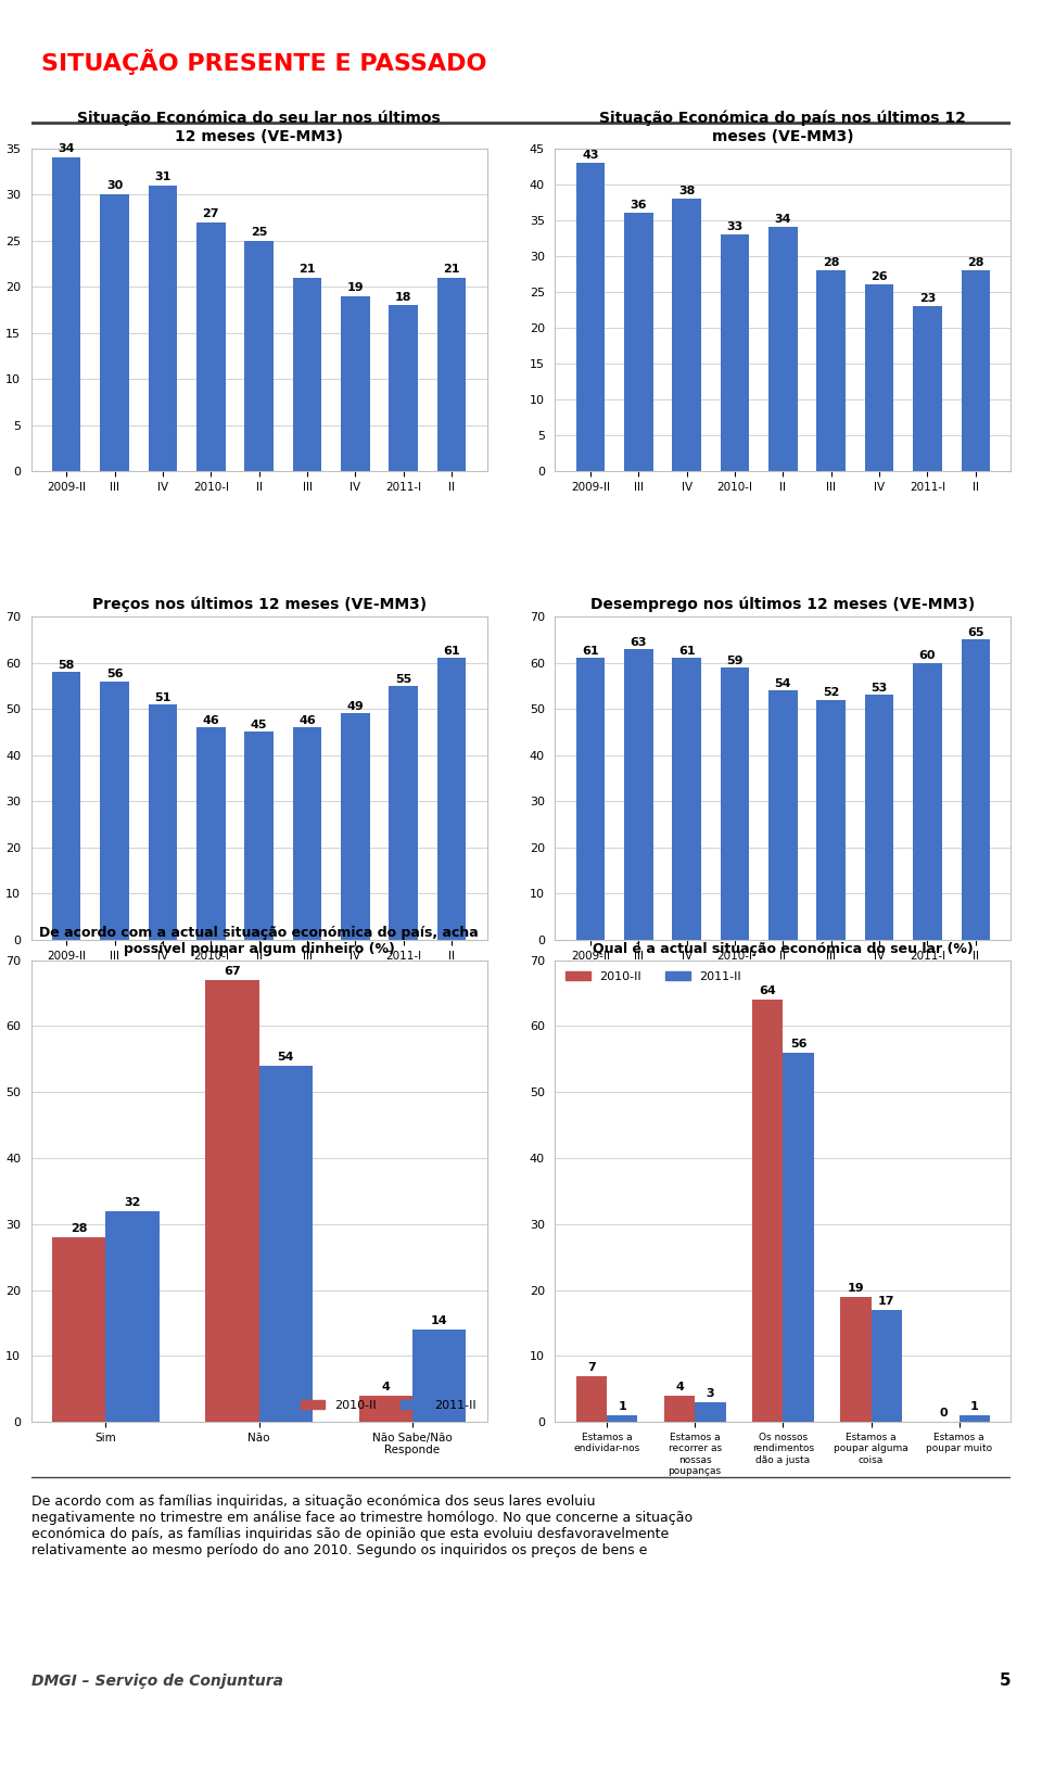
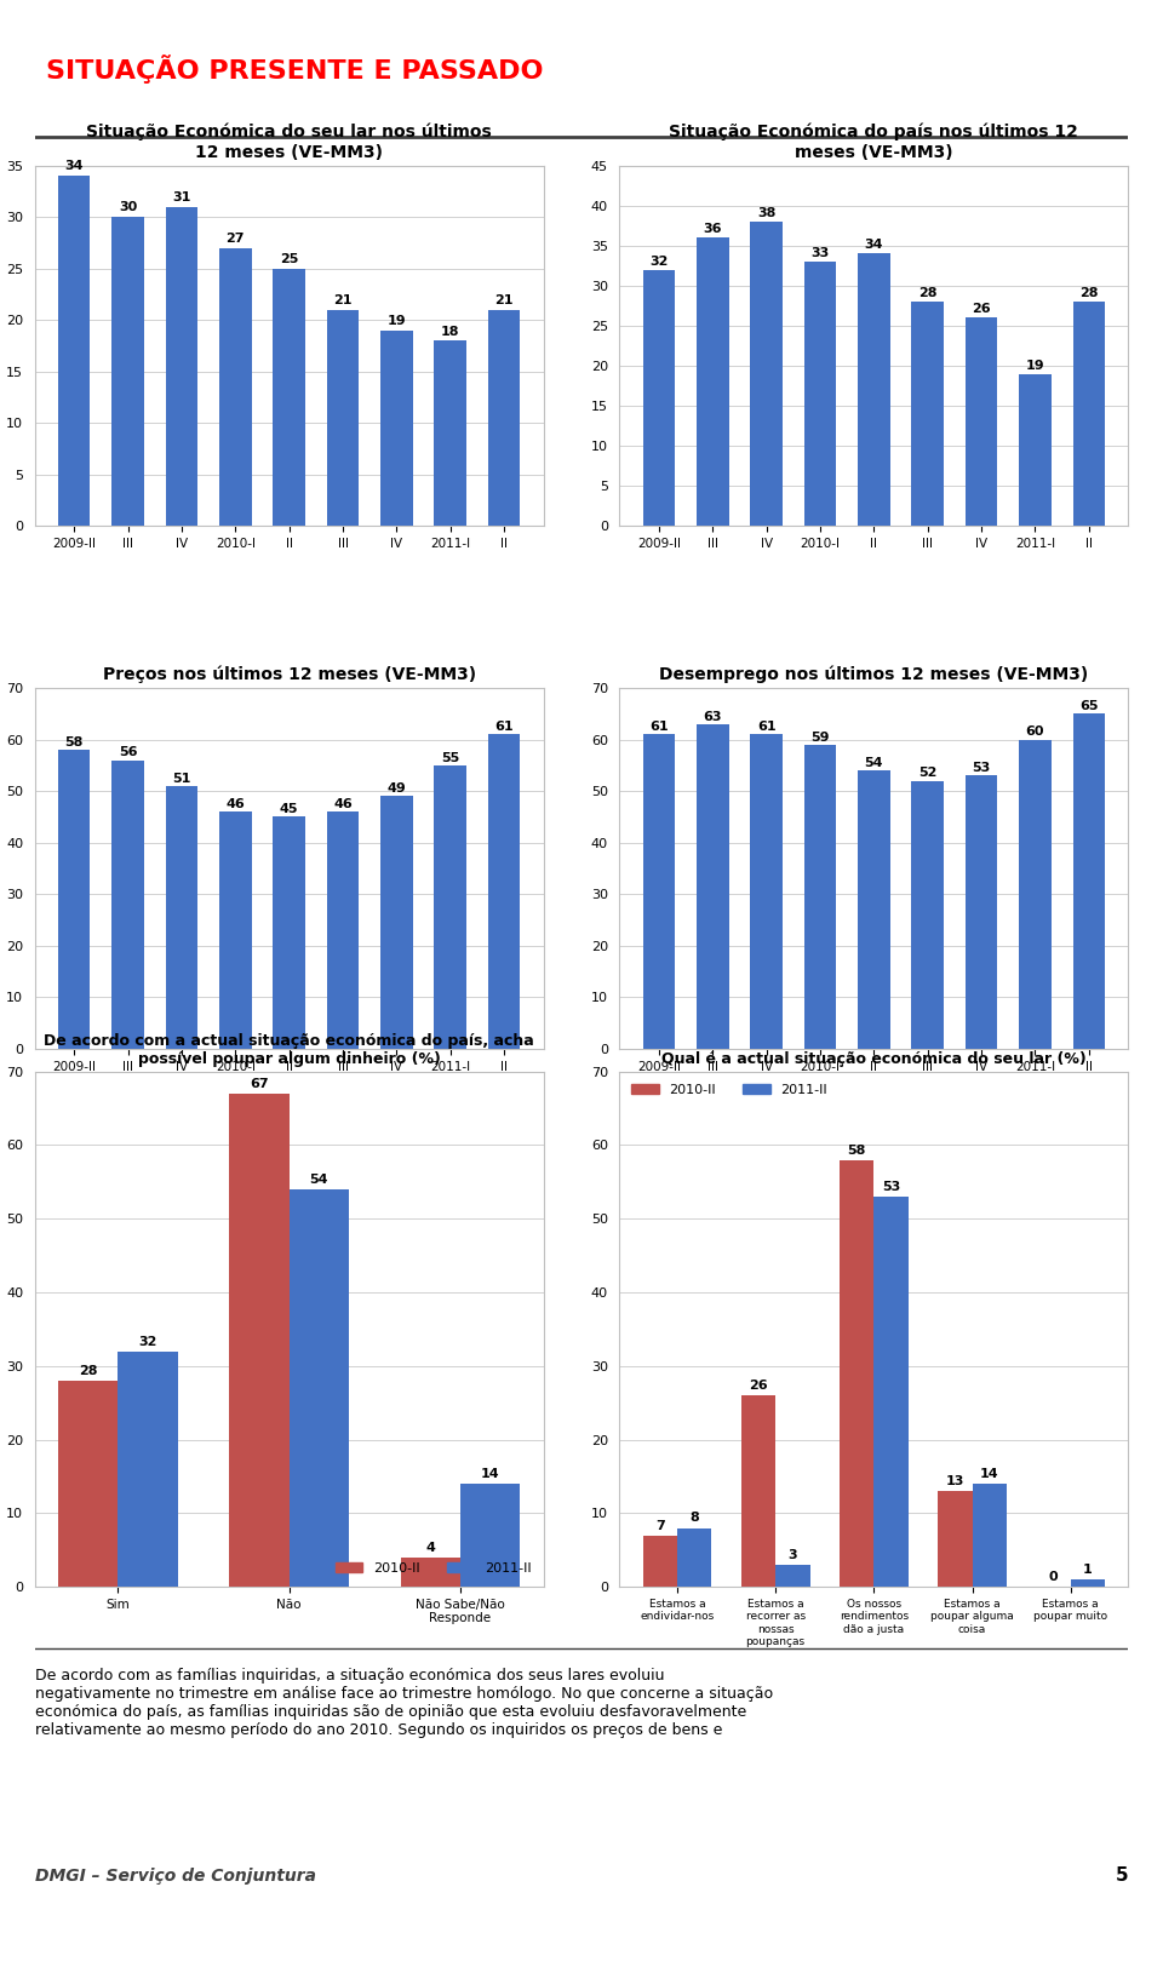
Situação Económica do país nos últimos 12 meses (VE-MM3)/2009-II: 43 -> 32
Situação Económica do país nos últimos 12 meses (VE-MM3)/2011-I: 23 -> 19
Qual é a actual situação económica do seu lar (%)/2011-II/Estamos a endividar-nos: 1 -> 8
Qual é a actual situação económica do seu lar (%)/2010-II/Estamos a recorrer as nossas poupanças: 4 -> 26
Qual é a actual situação económica do seu lar (%)/2010-II/Os nossos rendimentos dão a justa: 64 -> 58
Qual é a actual situação económica do seu lar (%)/2011-II/Os nossos rendimentos dão a justa: 56 -> 53
Qual é a actual situação económica do seu lar (%)/2010-II/Estamos a poupar alguma coisa: 19 -> 13
Qual é a actual situação económica do seu lar (%)/2011-II/Estamos a poupar alguma coisa: 17 -> 14
